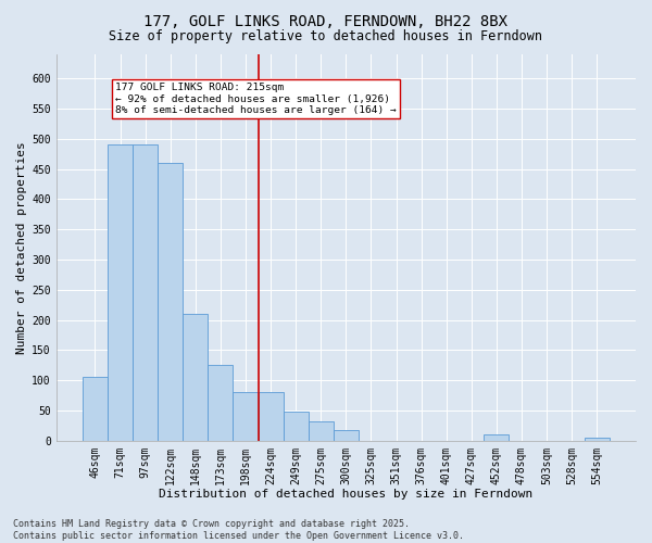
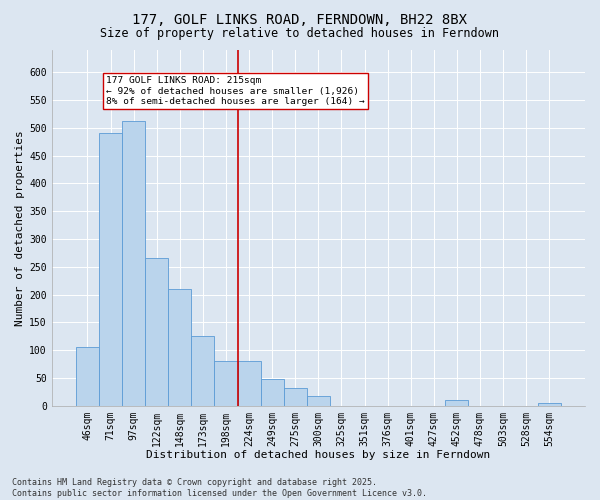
97sqm: 490 -> 512
122sqm: 460 -> 266
